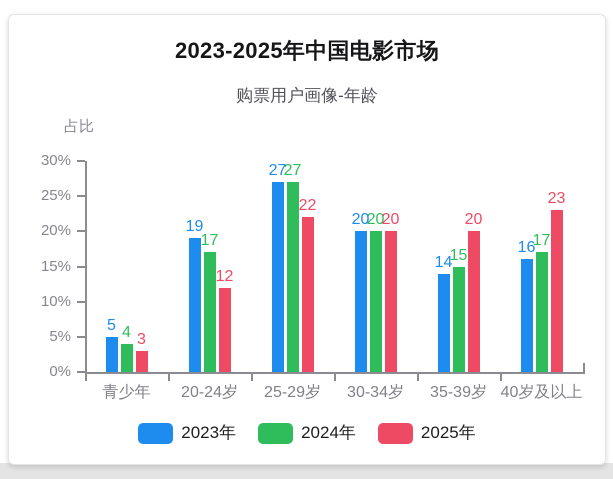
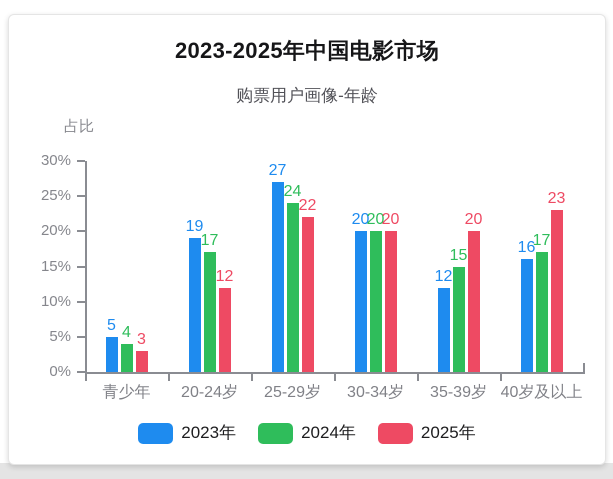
2024年/25-29岁: 27 -> 24
2023年/35-39岁: 14 -> 12
